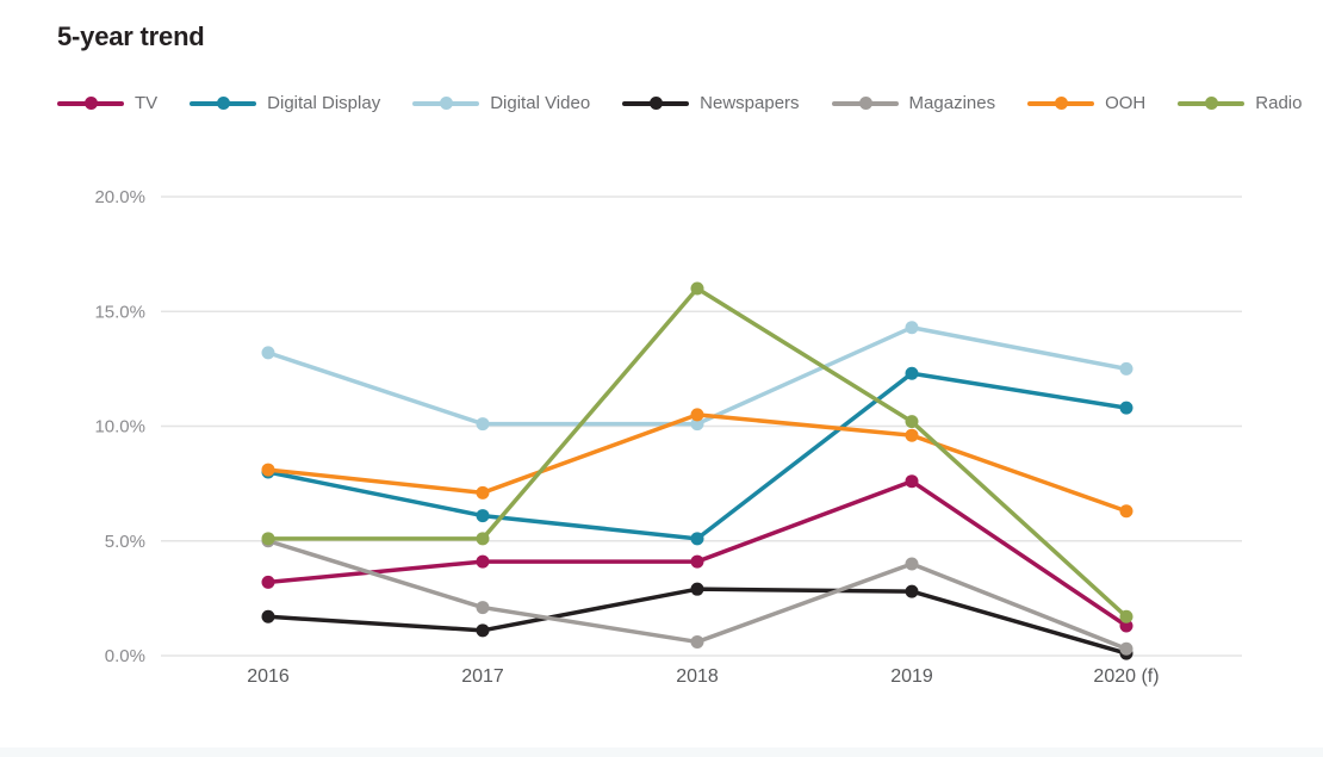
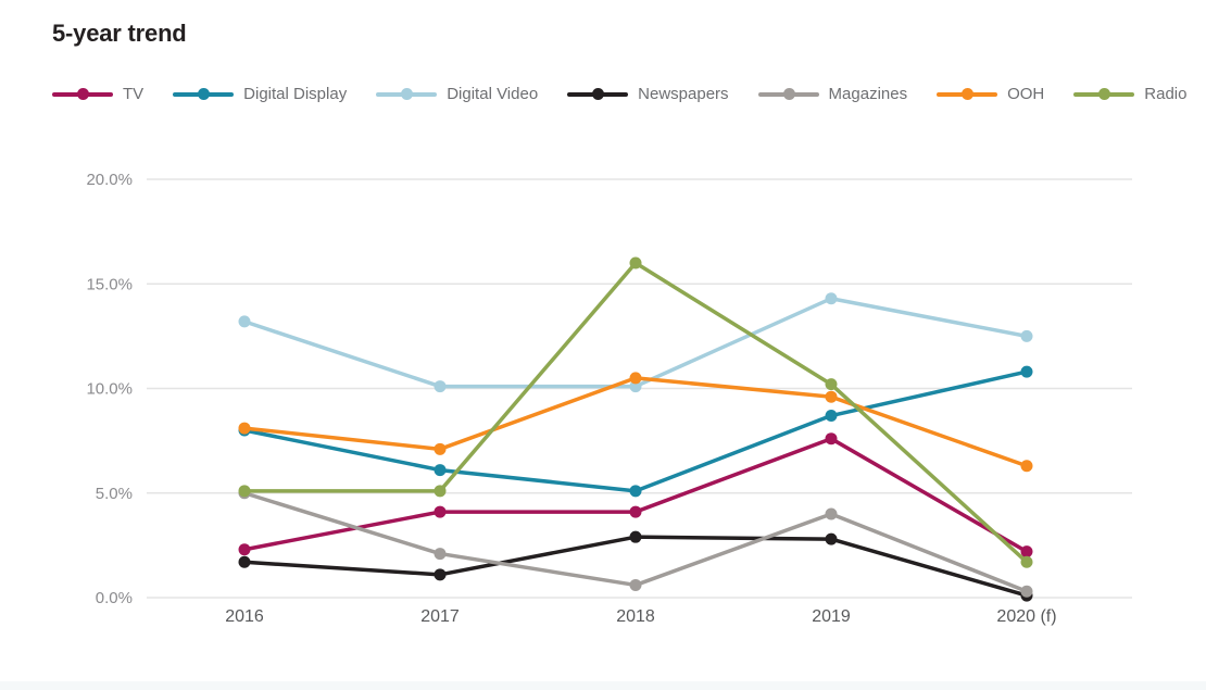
TV/2016: 3.2% -> 2.3%
Digital Display/2019: 12.3% -> 8.7%
TV/2020 (f): 1.3% -> 2.2%
